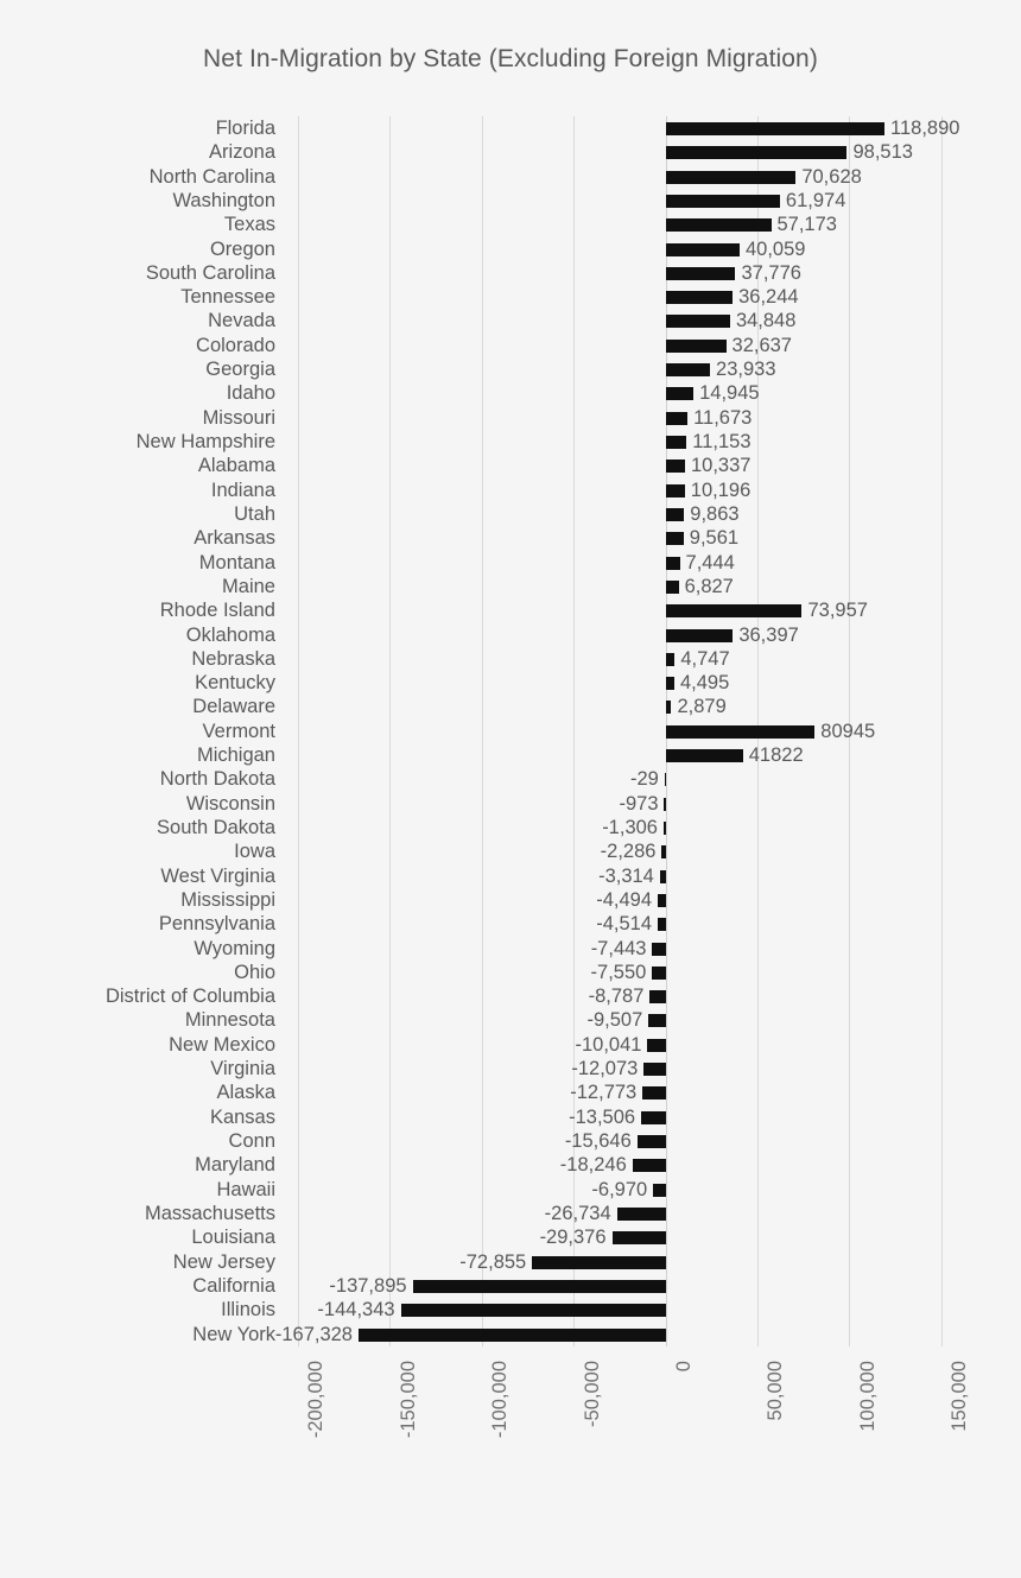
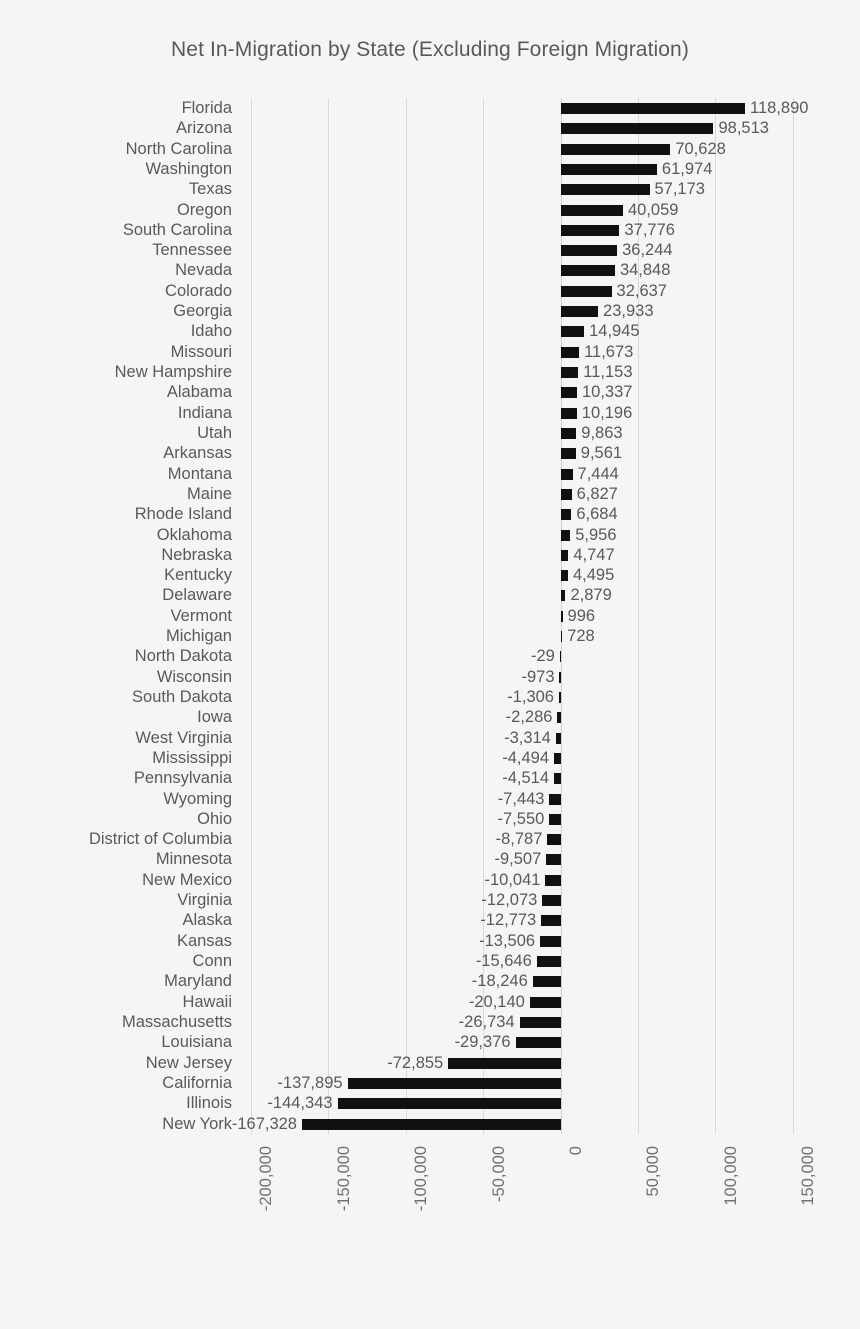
Rhode Island: 73,957 -> 6,684
Oklahoma: 36,397 -> 5,956
Vermont: 80945 -> 996
Michigan: 41822 -> 728
Hawaii: -6,970 -> -20,140
